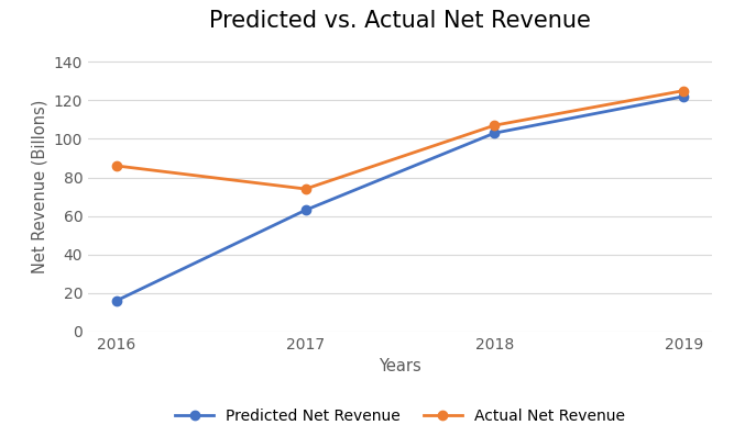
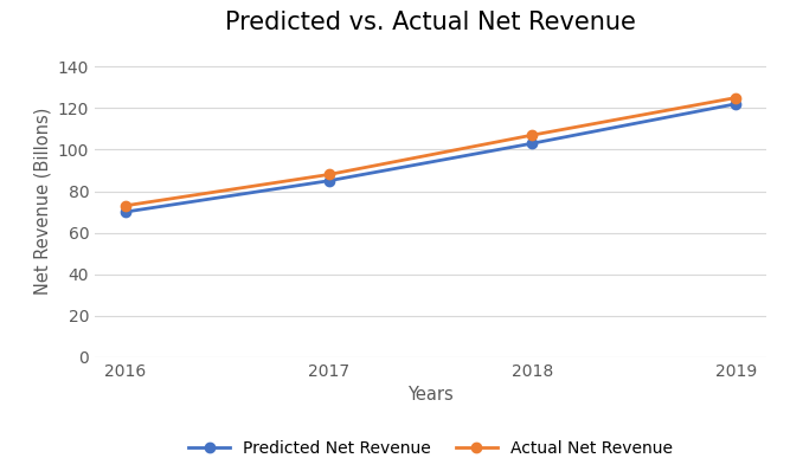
Predicted Net Revenue/2016: 16 -> 70
Actual Net Revenue/2016: 86 -> 73
Predicted Net Revenue/2017: 63 -> 85
Actual Net Revenue/2017: 74 -> 88
